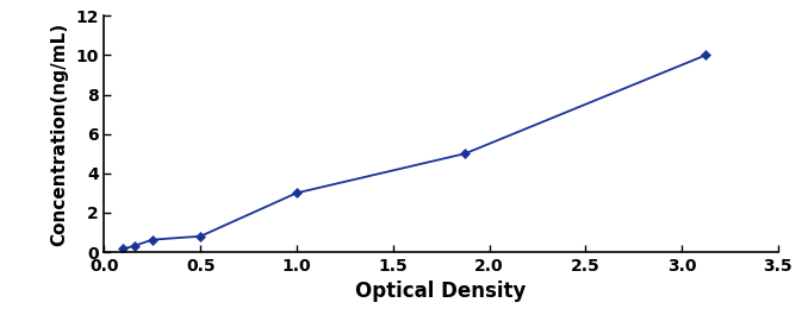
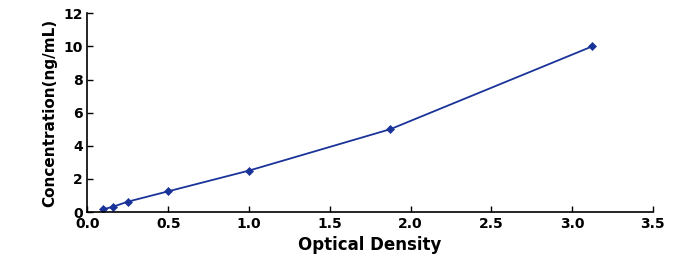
0.5: 0.8 -> 1.2
1.0: 3.0 -> 2.5
